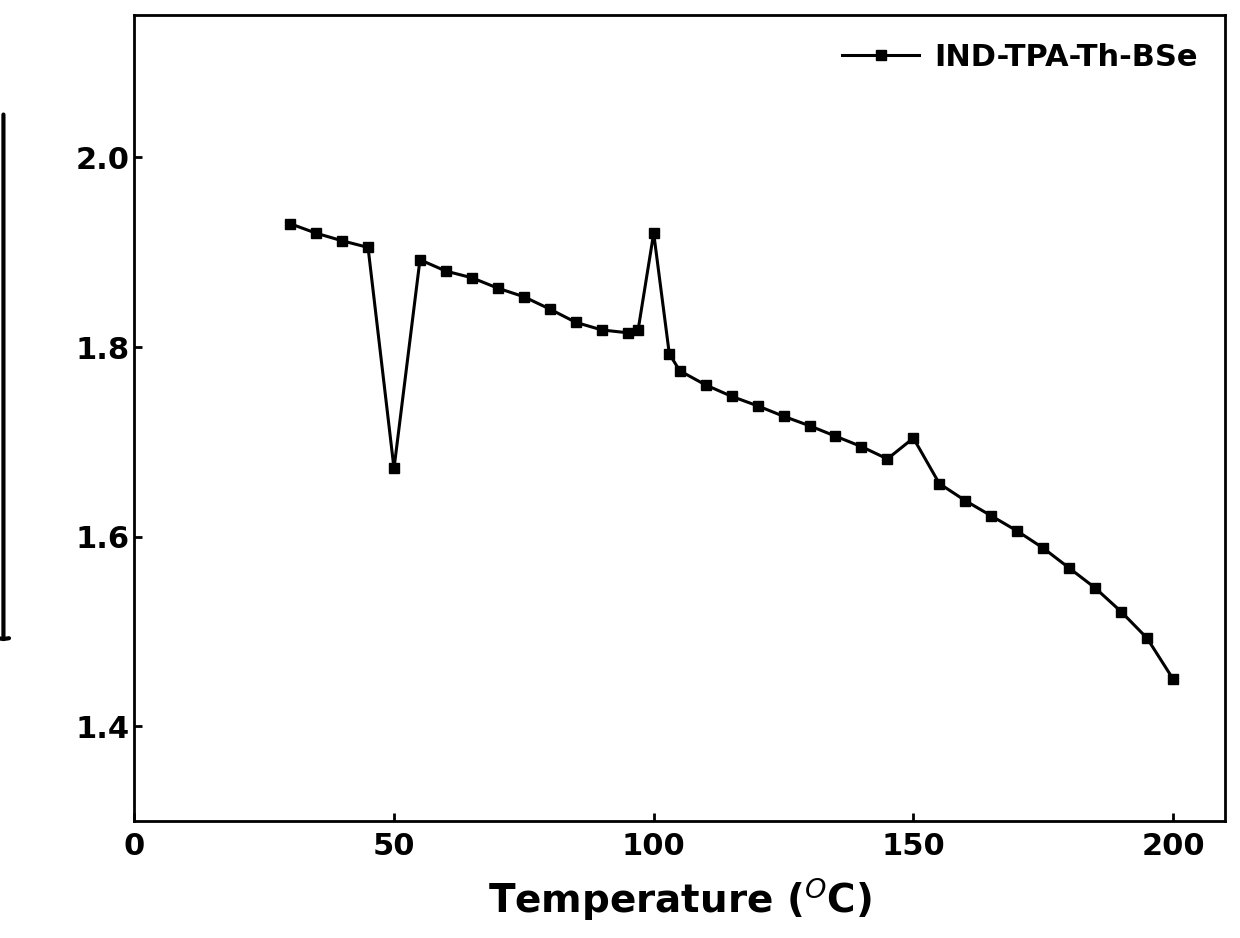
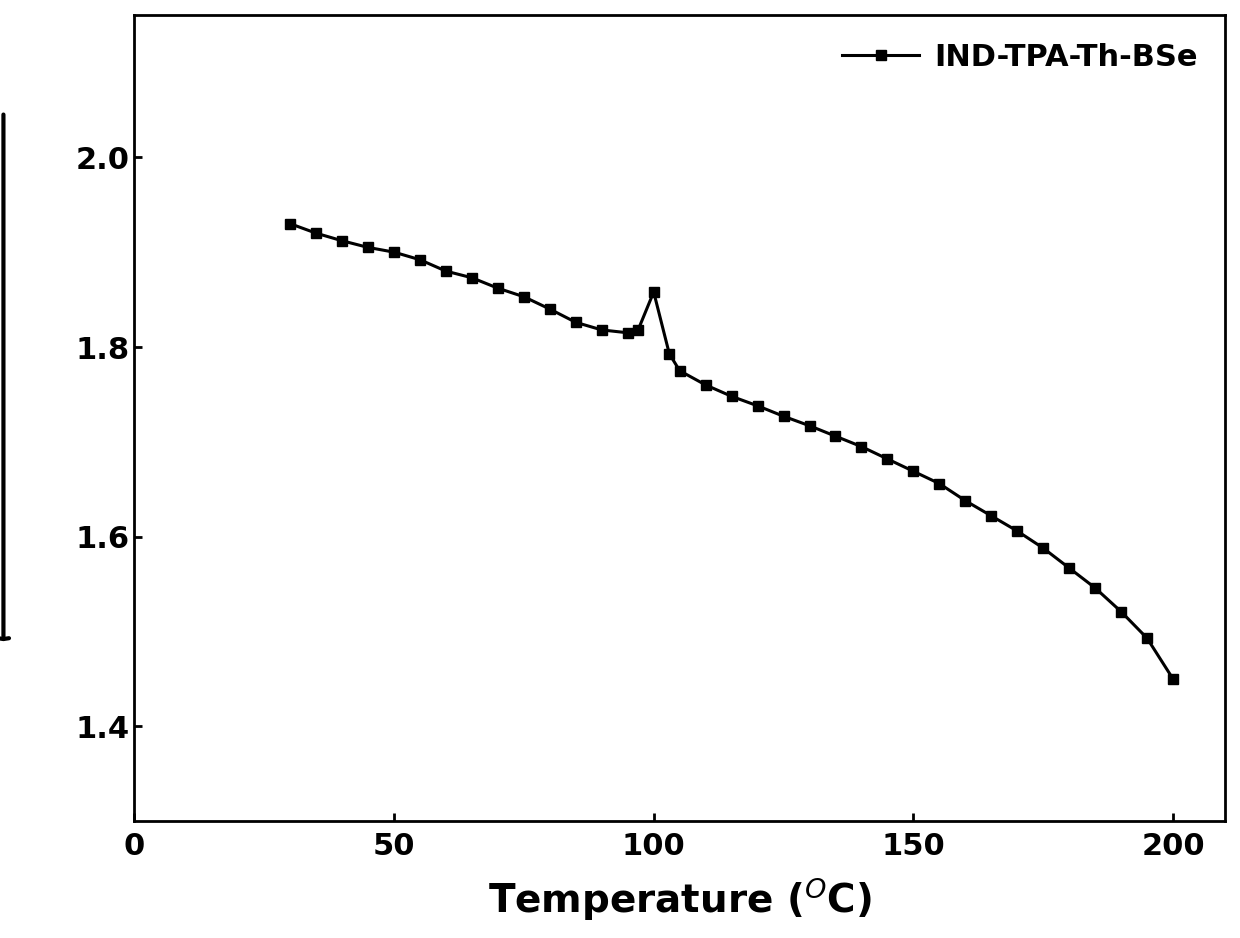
50: 1.672 -> 1.900
100: 1.920 -> 1.858
150: 1.704 -> 1.669
